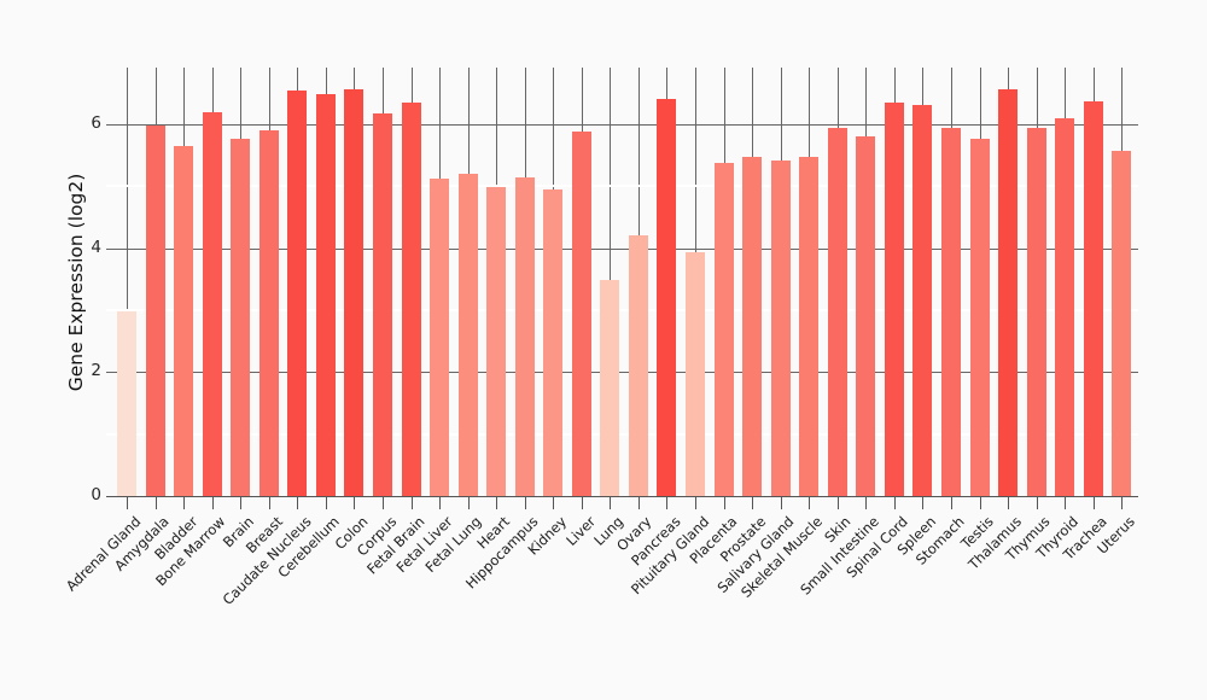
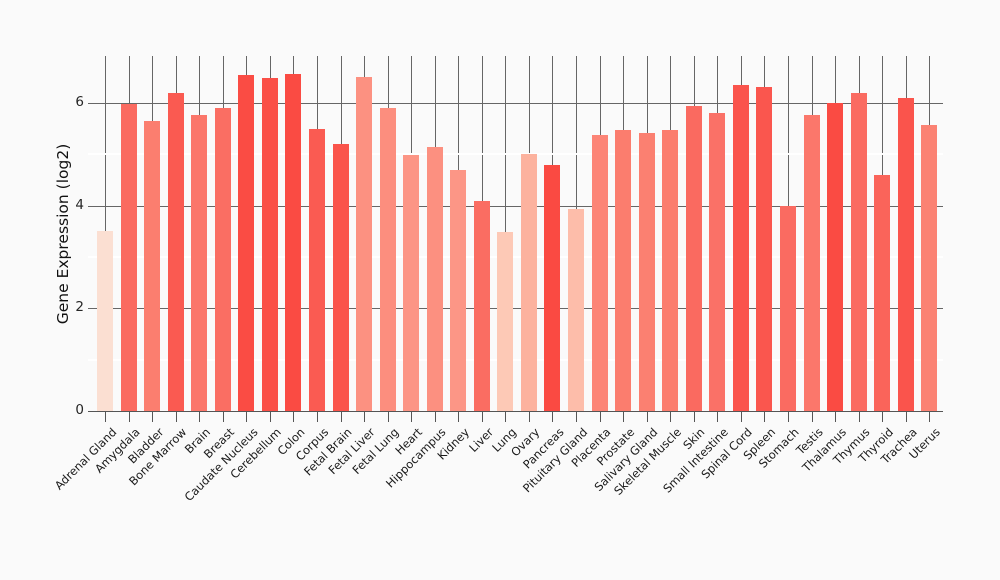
Adrenal Gland: 3.0 -> 3.5
Corpus: 6.2 -> 5.5
Fetal Brain: 6.3 -> 5.2
Fetal Liver: 5.1 -> 6.5
Fetal Lung: 5.2 -> 5.9
Kidney: 4.9 -> 4.7
Liver: 5.9 -> 4.1
Ovary: 4.2 -> 5.0
Pancreas: 6.4 -> 4.8
Stomach: 5.9 -> 4.0
Thalamus: 6.6 -> 6.0
Thymus: 5.9 -> 6.2
Thyroid: 6.1 -> 4.6
Trachea: 6.4 -> 6.1
